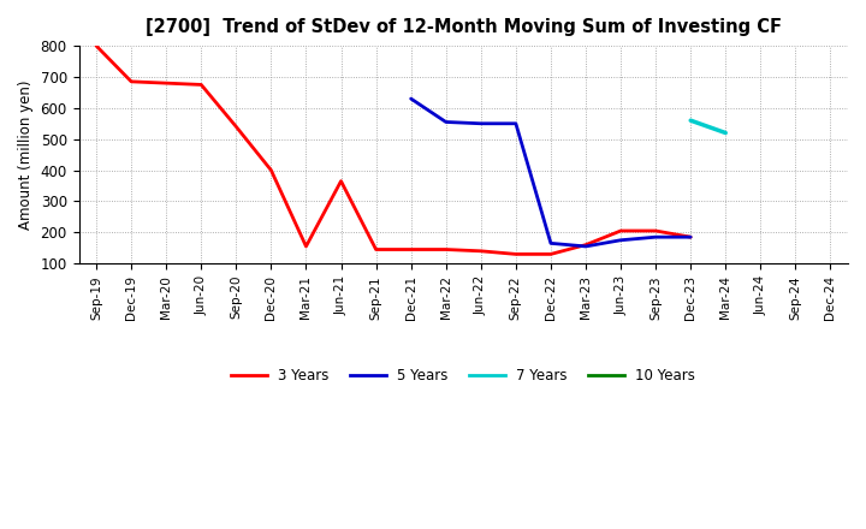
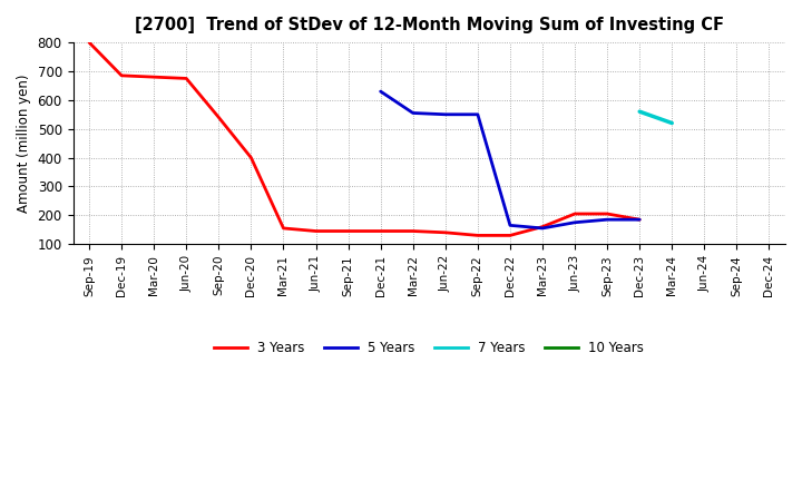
3 Years/Jun-21: 365 -> 145
